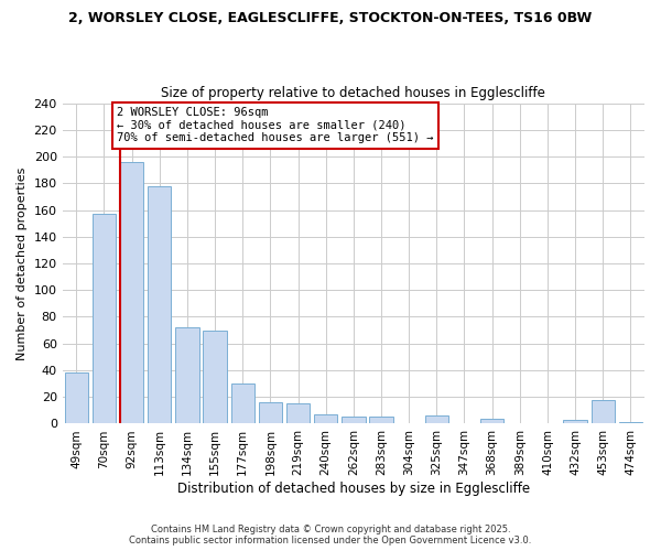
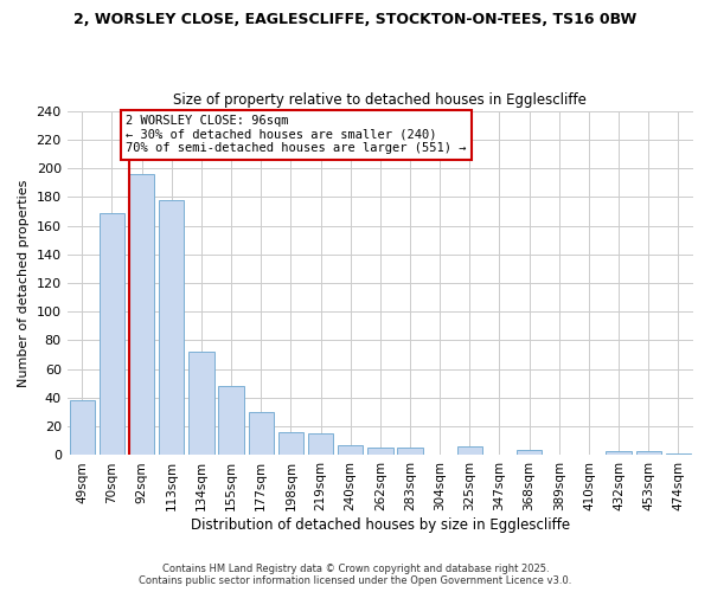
70sqm: 157 -> 169
155sqm: 70 -> 48
453sqm: 18 -> 3
